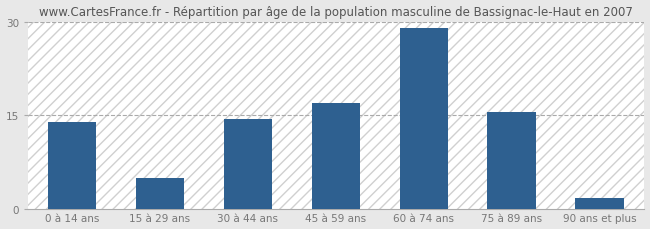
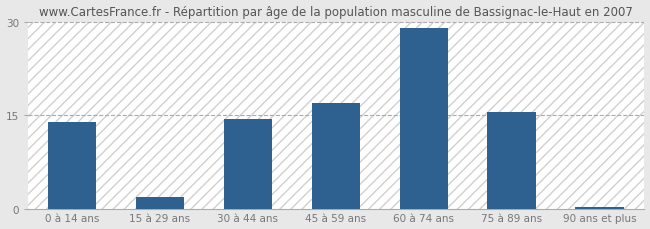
15 à 29 ans: 5.0 -> 2.0
90 ans et plus: 1.8 -> 0.3
